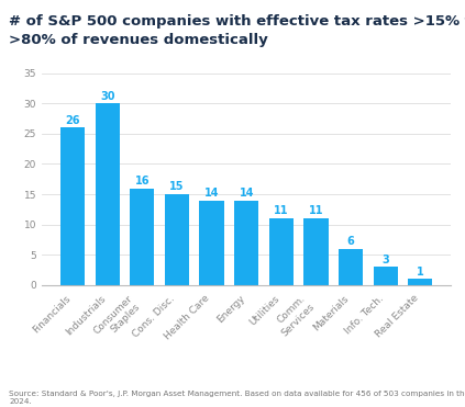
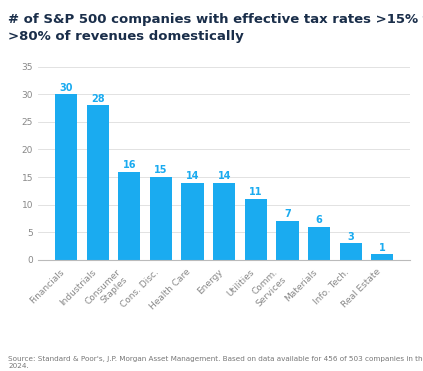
Financials: 26 -> 30
Industrials: 30 -> 28
Comm. Services: 11 -> 7
